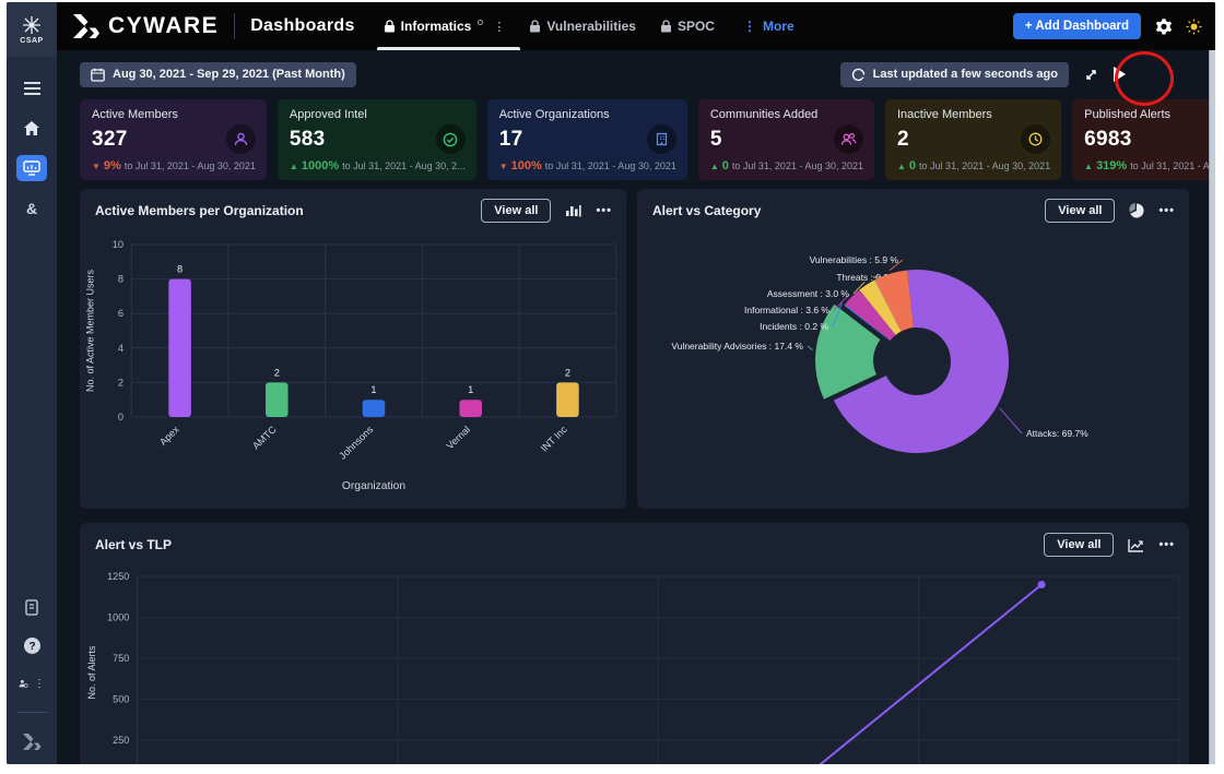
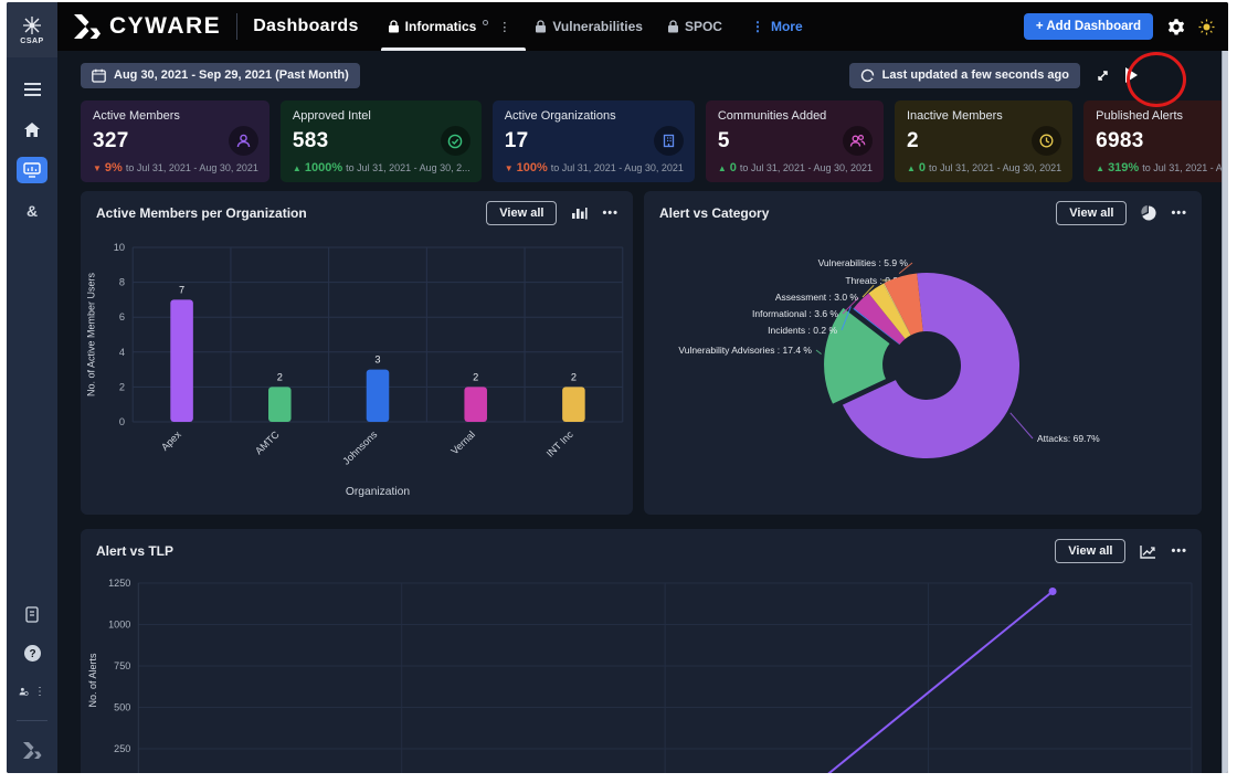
Active Members per Organization/Apex: 8 -> 7
Active Members per Organization/Johnsons: 1 -> 3
Active Members per Organization/Vernal: 1 -> 2
